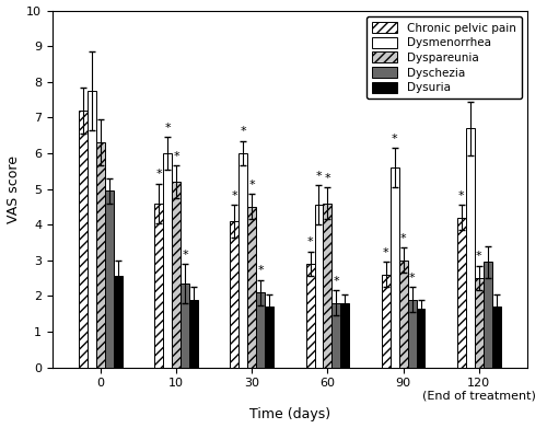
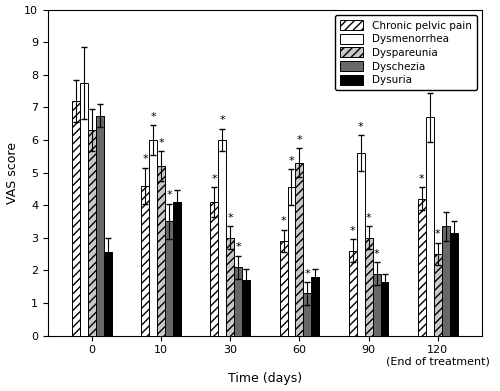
Dyschezia/0: 4.95 -> 6.75
Dyschezia/10: 2.35 -> 3.50
Dysuria/10: 1.90 -> 4.10
Dyspareunia/30: 4.5 -> 3.0
Dyspareunia/60: 4.6 -> 5.3
Dyschezia/60: 1.80 -> 1.30
Dyschezia/120 (End of treatment): 2.95 -> 3.35
Dysuria/120 (End of treatment): 1.70 -> 3.15
